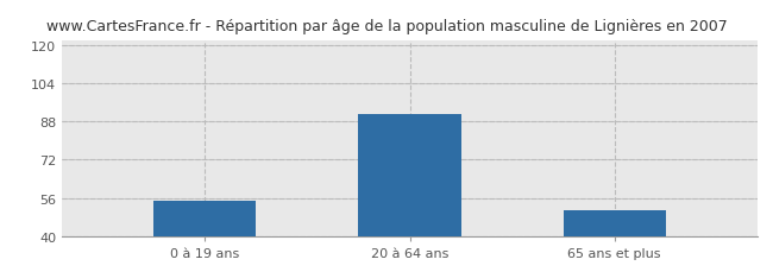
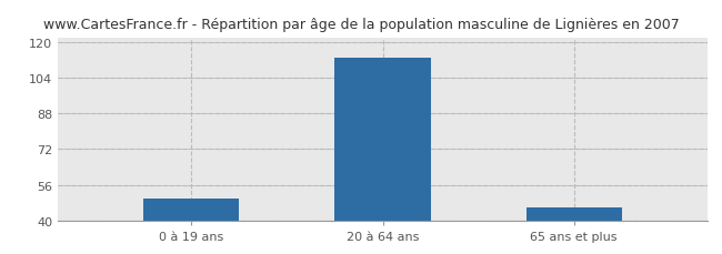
0 à 19 ans: 55 -> 50
20 à 64 ans: 91 -> 113
65 ans et plus: 51 -> 46
